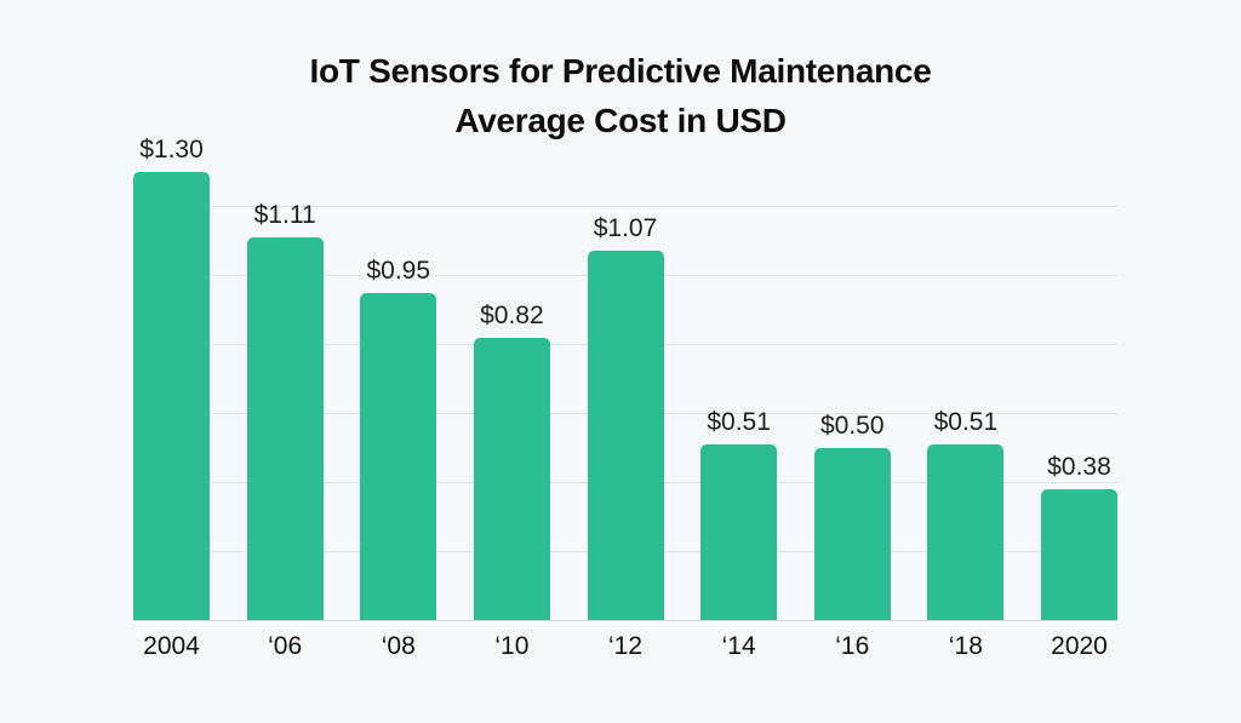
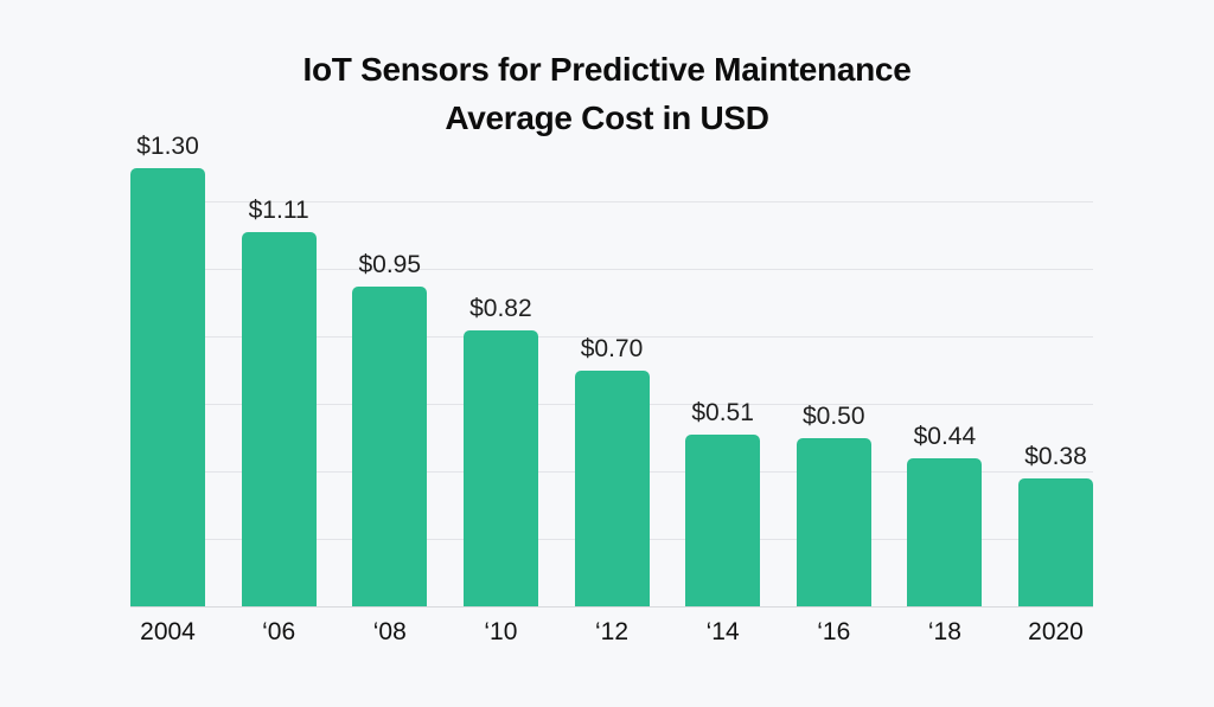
‘12: $1.07 -> $0.70
‘18: $0.51 -> $0.44
